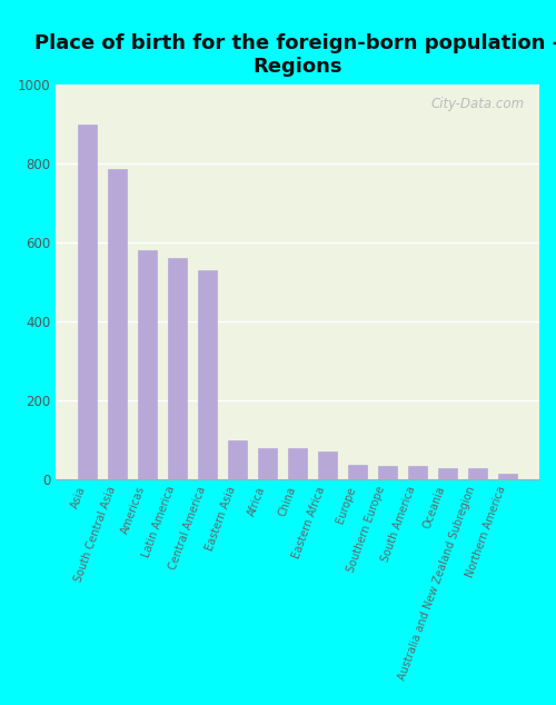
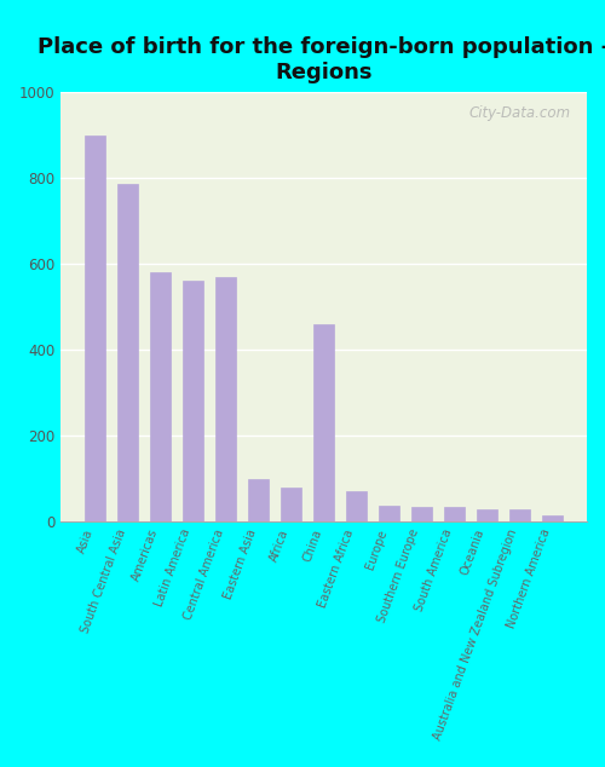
Central America: 530 -> 570
China: 78 -> 460
